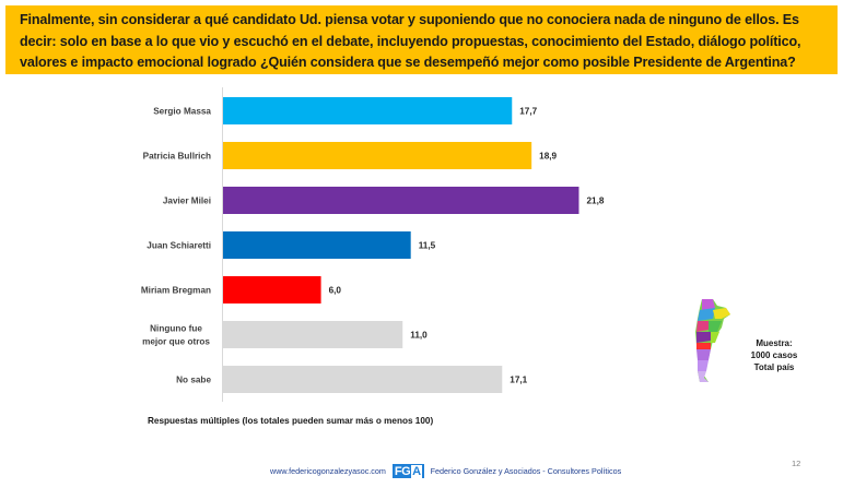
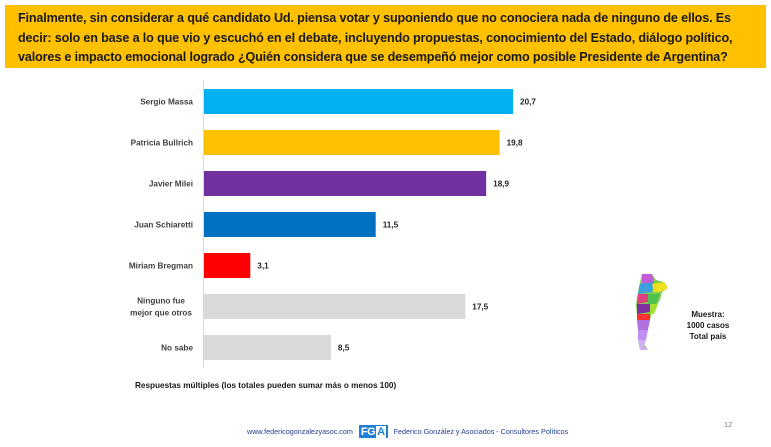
Sergio Massa: 17,7 -> 20,7
Patricia Bullrich: 18,9 -> 19,8
Javier Milei: 21,8 -> 18,9
Miriam Bregman: 6,0 -> 3,1
Ninguno fue mejor que otros: 11,0 -> 17,5
No sabe: 17,1 -> 8,5
